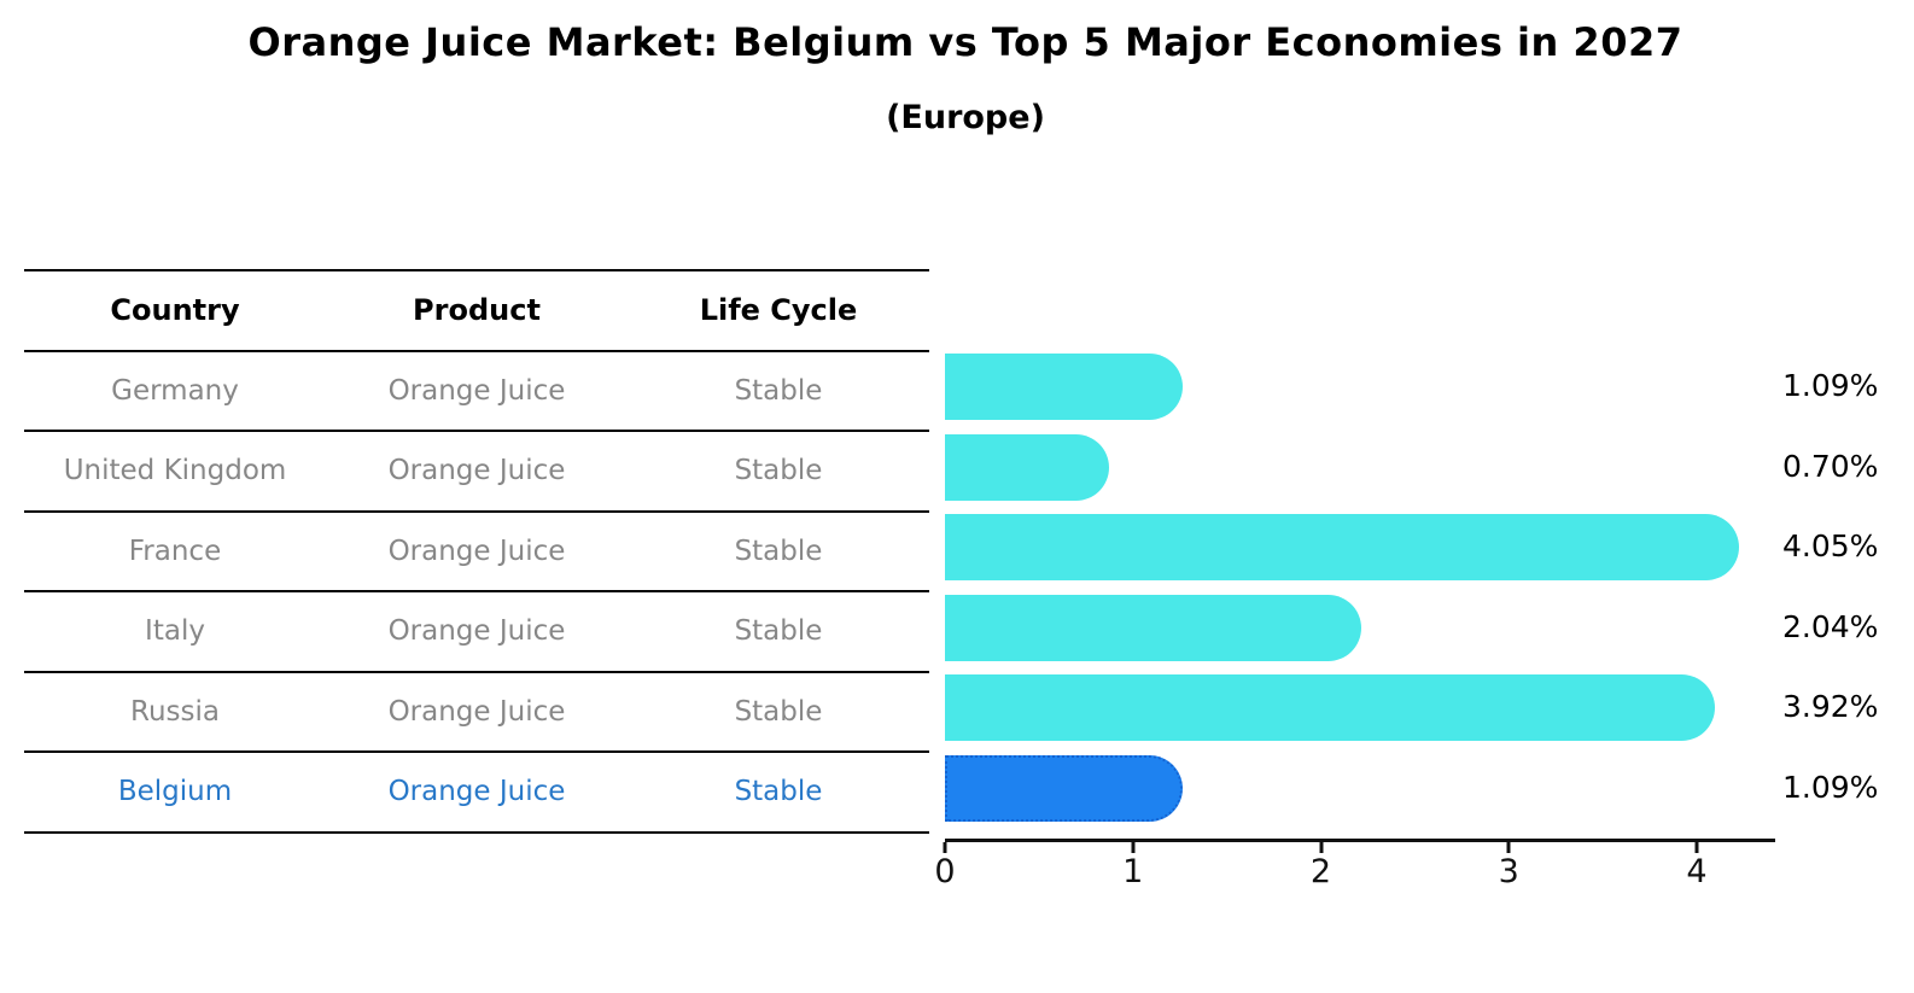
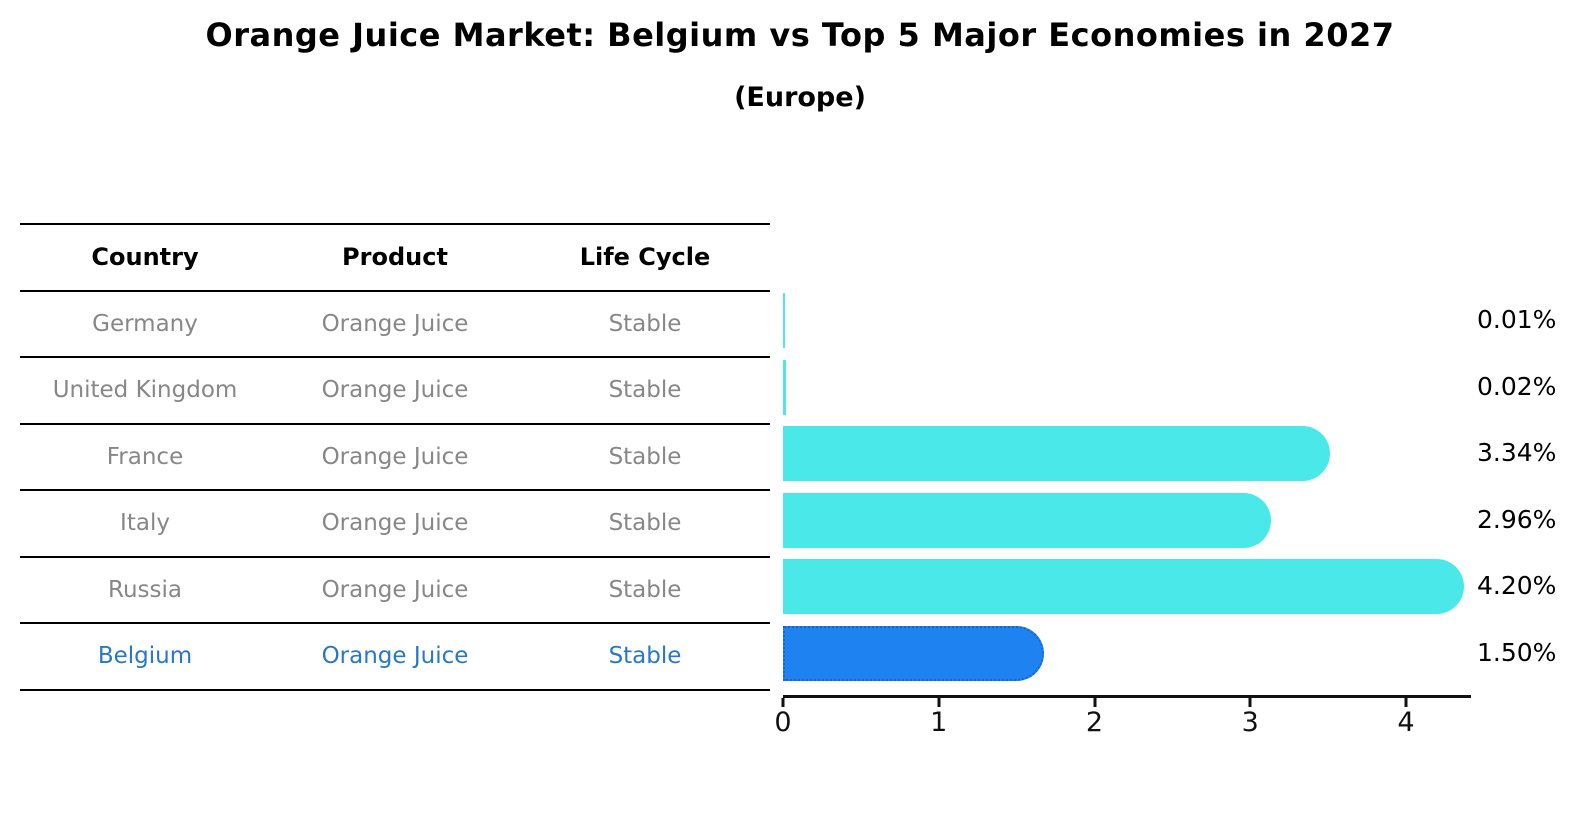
Germany: 1.09% -> 0.01%
United Kingdom: 0.70% -> 0.02%
France: 4.05% -> 3.34%
Italy: 2.04% -> 2.96%
Russia: 3.92% -> 4.20%
Belgium: 1.09% -> 1.50%
